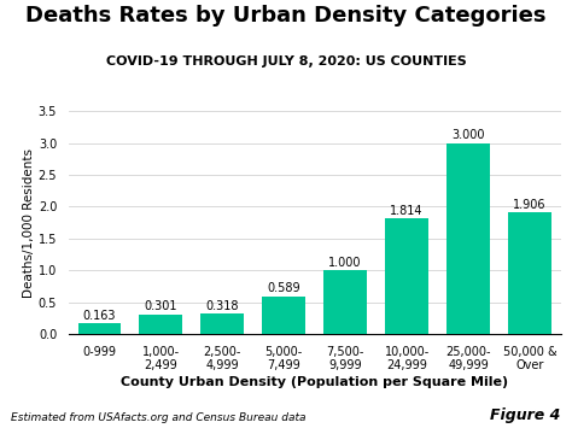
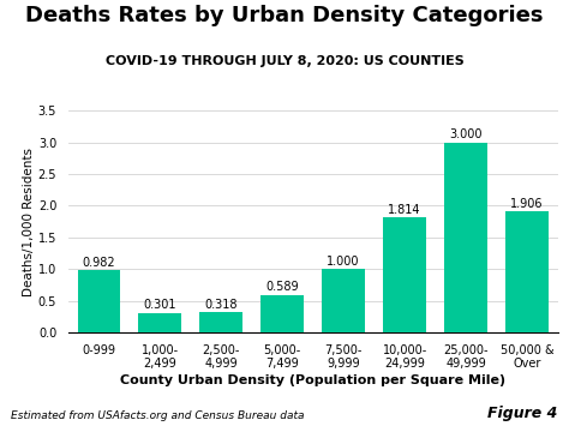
0-999: 0.163 -> 0.982
